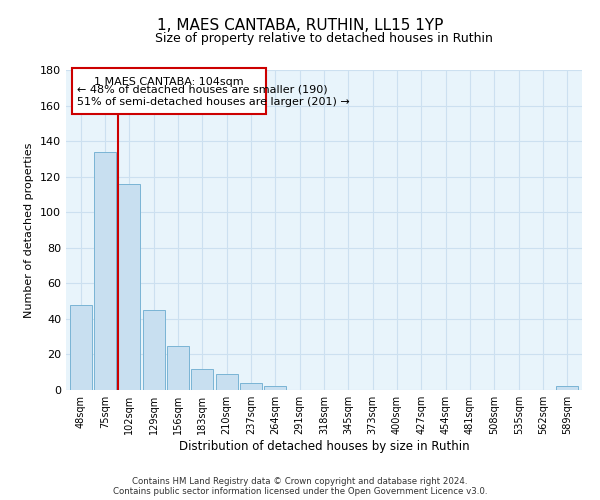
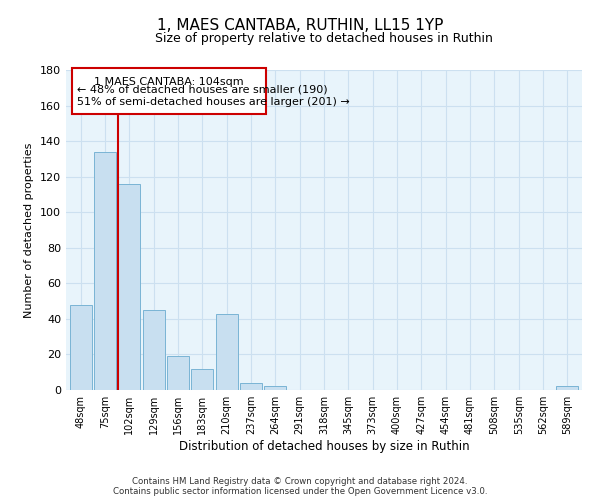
156sqm: 25 -> 19
210sqm: 9 -> 43
